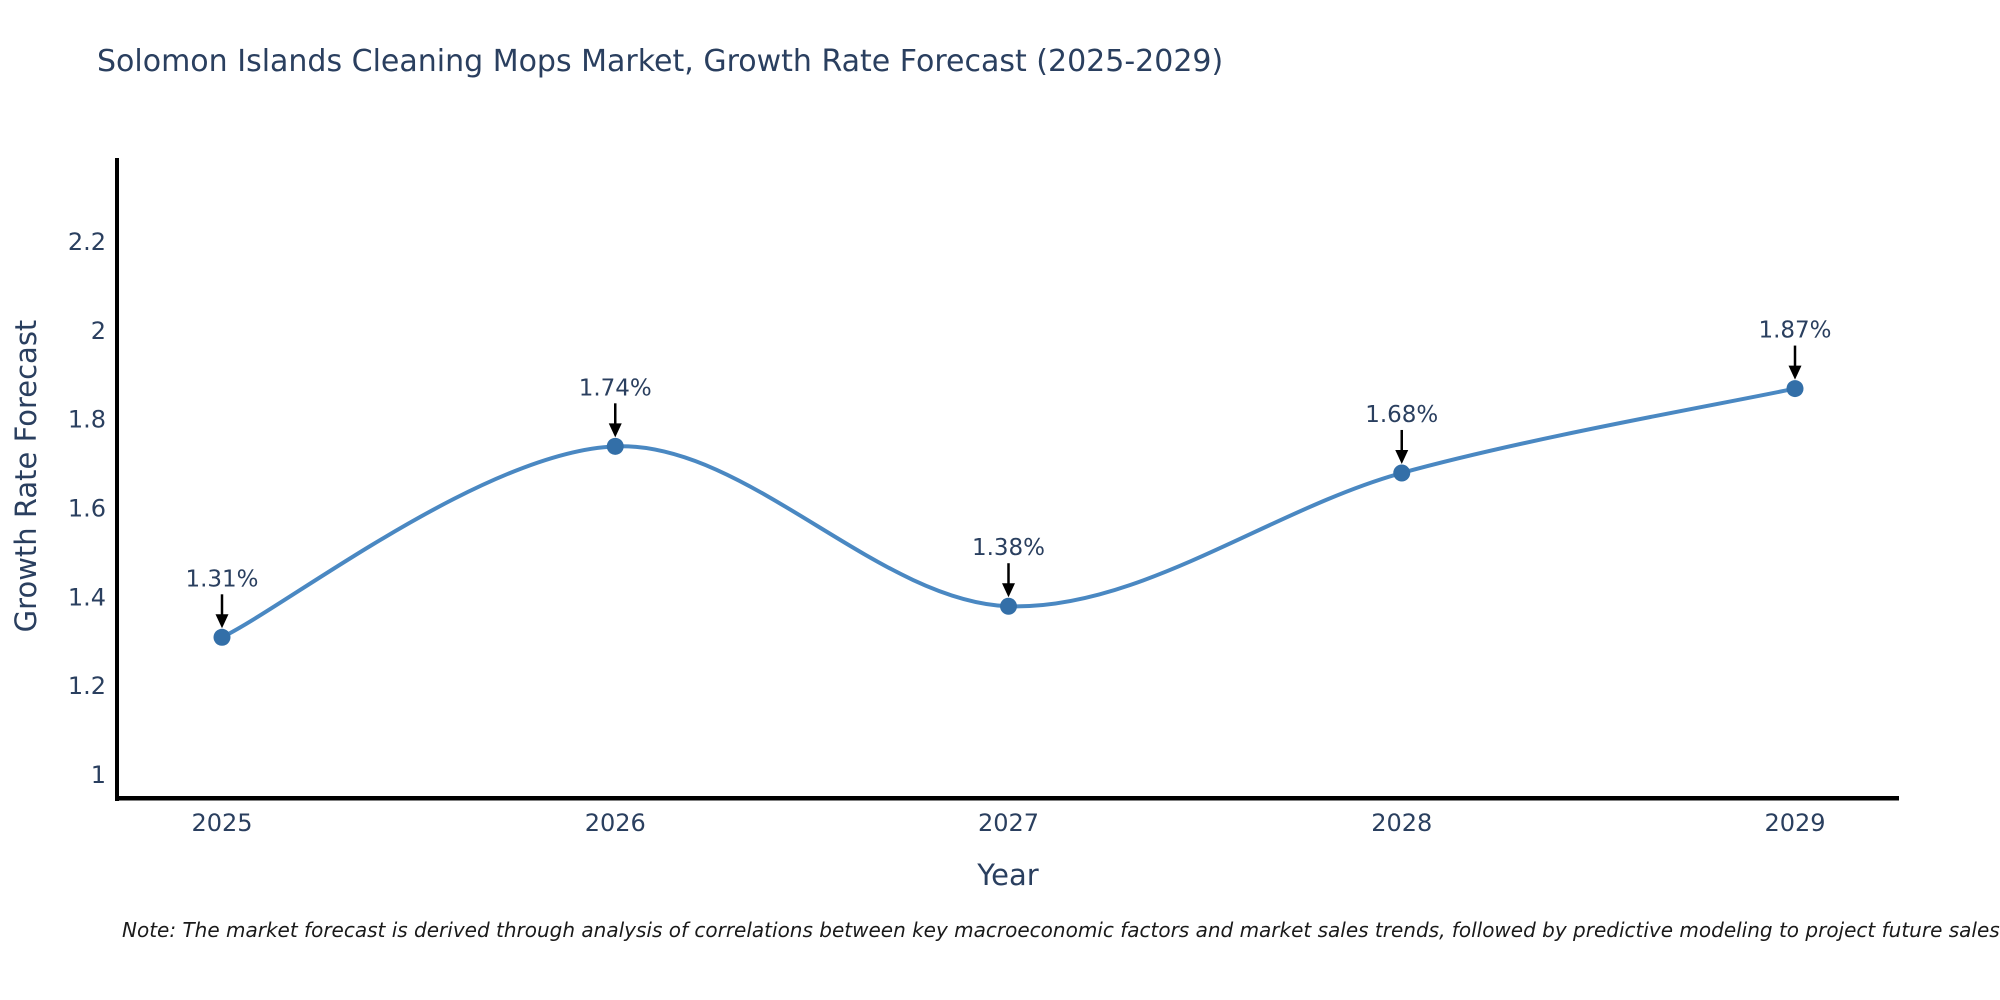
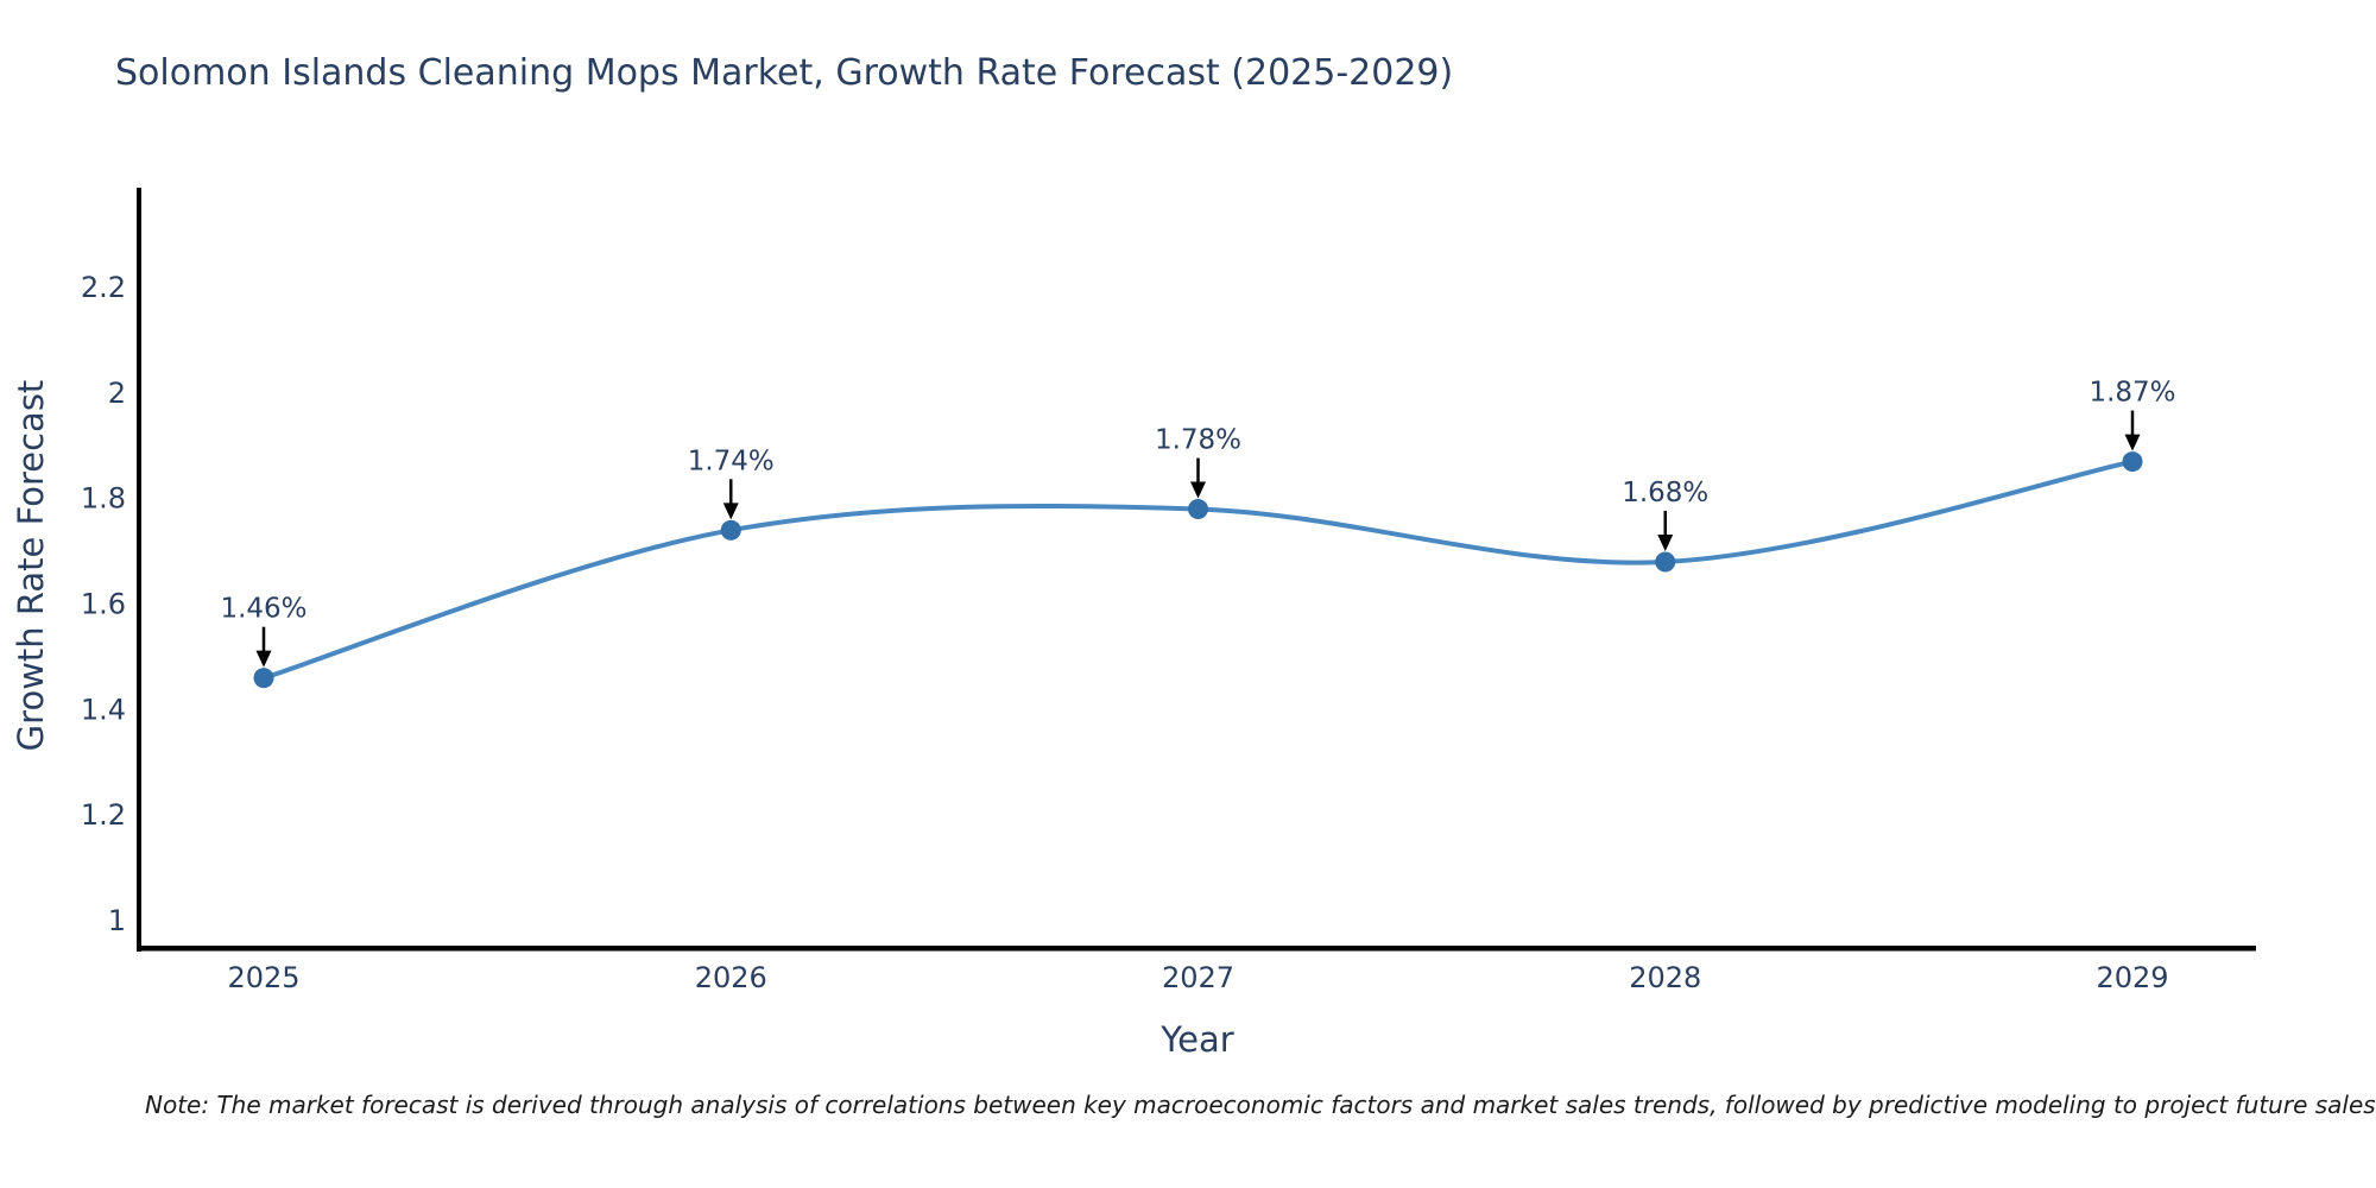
2025: 1.31% -> 1.46%
2027: 1.38% -> 1.78%
